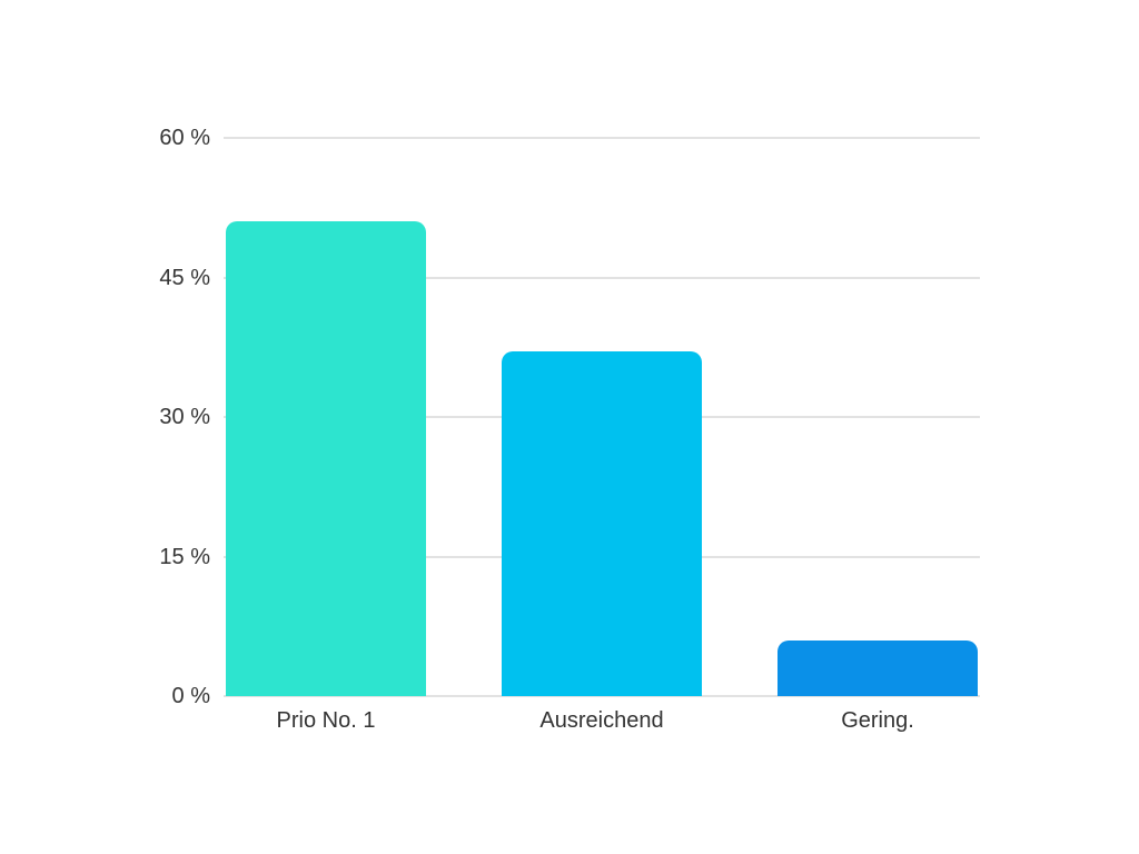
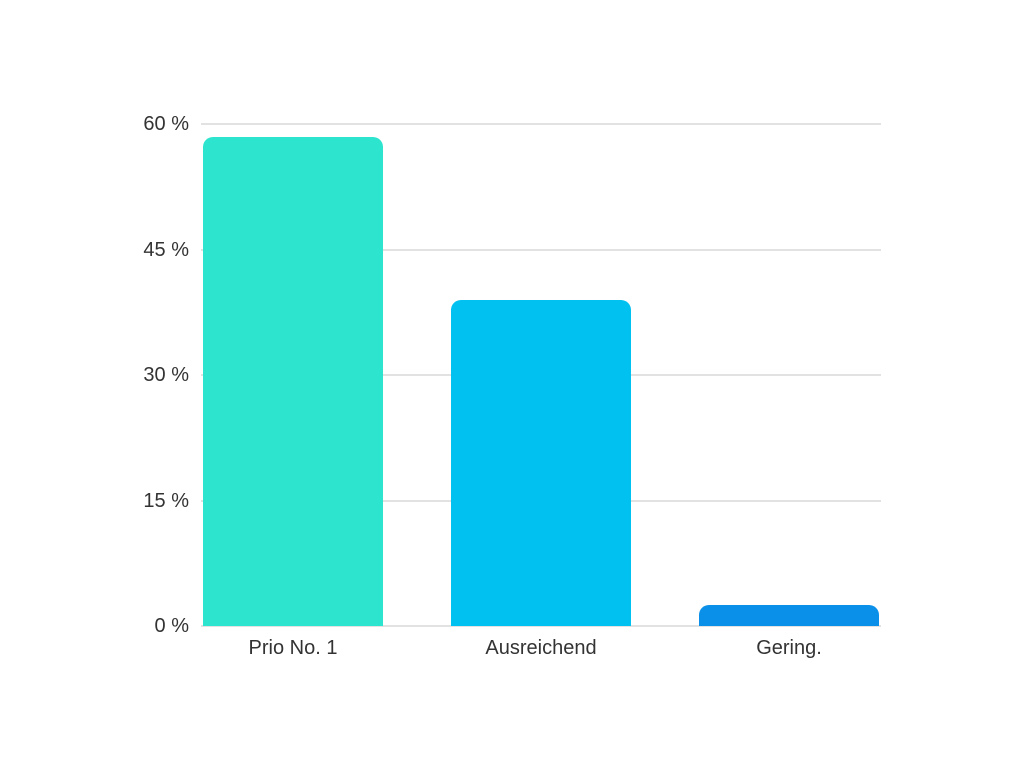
Prio No. 1: 51% -> 58%
Ausreichend: 37% -> 39%
Gering.: 6% -> 2%
